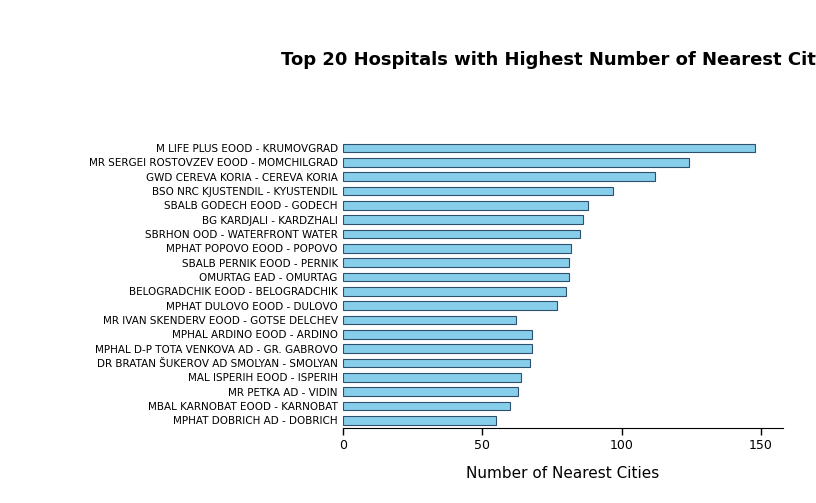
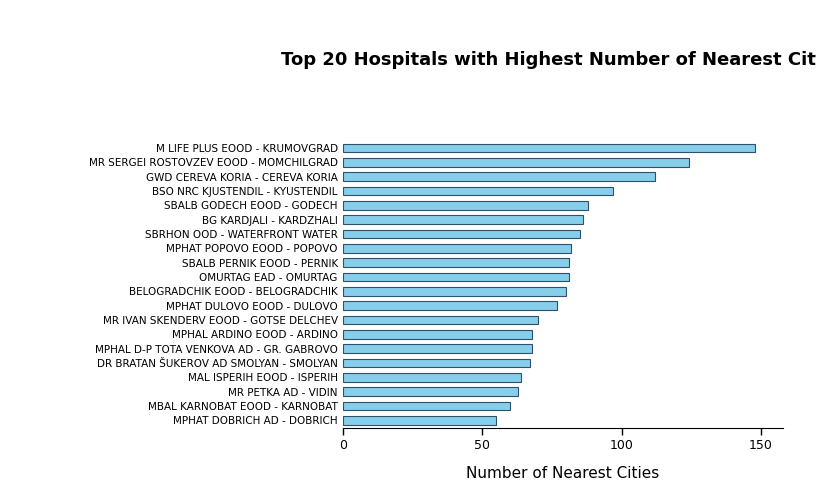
MR IVAN SKENDERV EOOD - GOTSE DELCHEV: 62 -> 70
